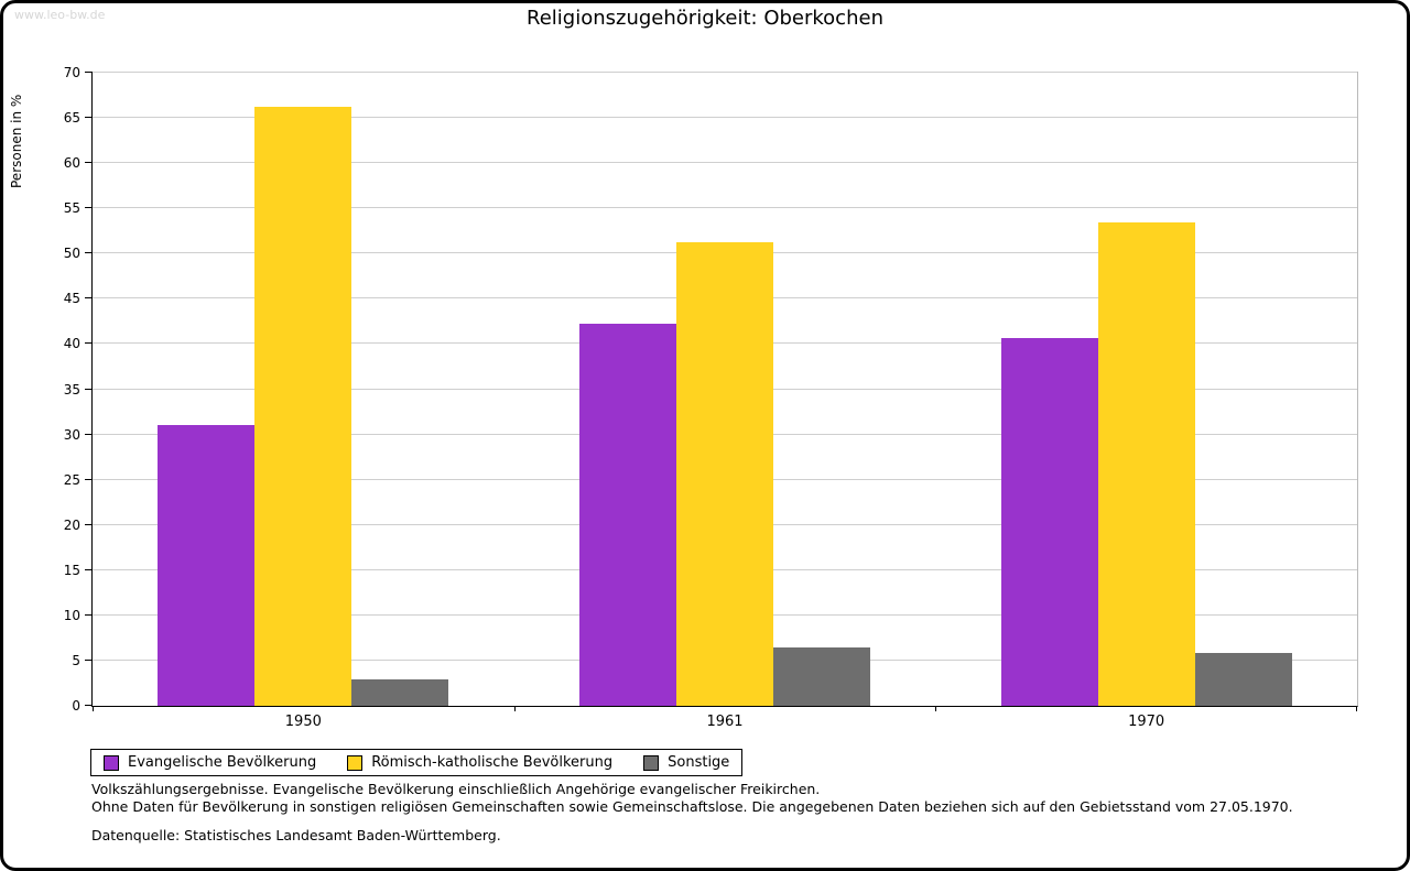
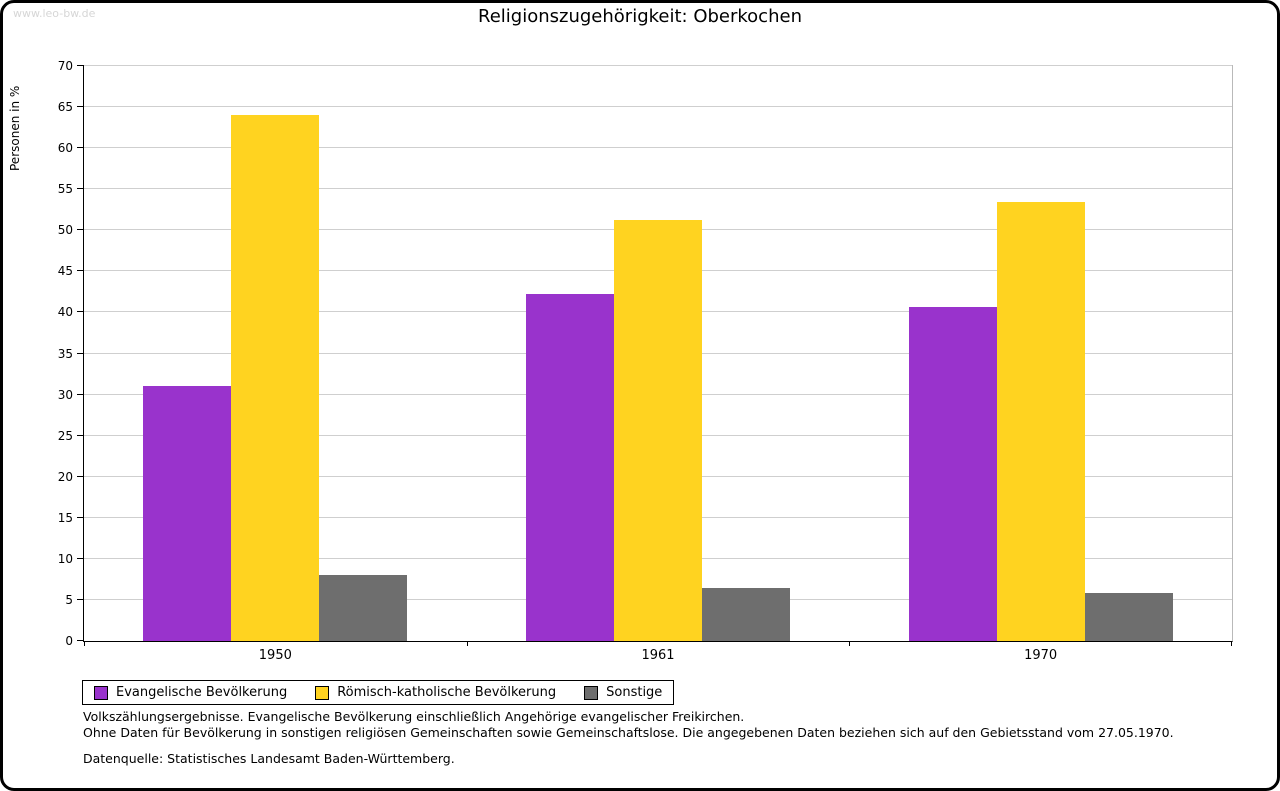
Römisch-katholische Bevölkerung/1950: 66 -> 64
Sonstige/1950: 3 -> 8
